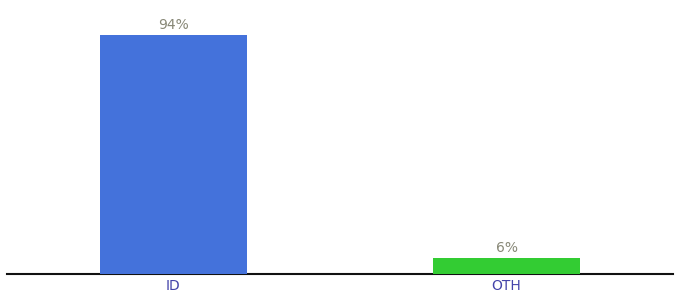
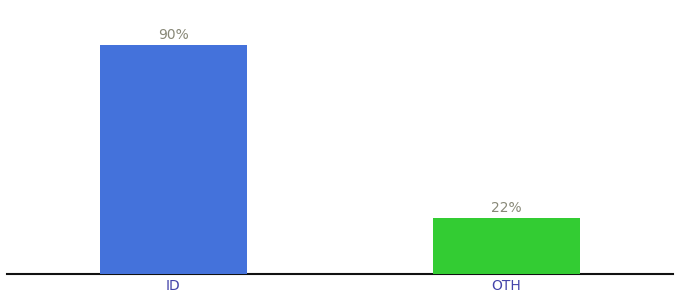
ID: 94% -> 90%
OTH: 6% -> 22%
